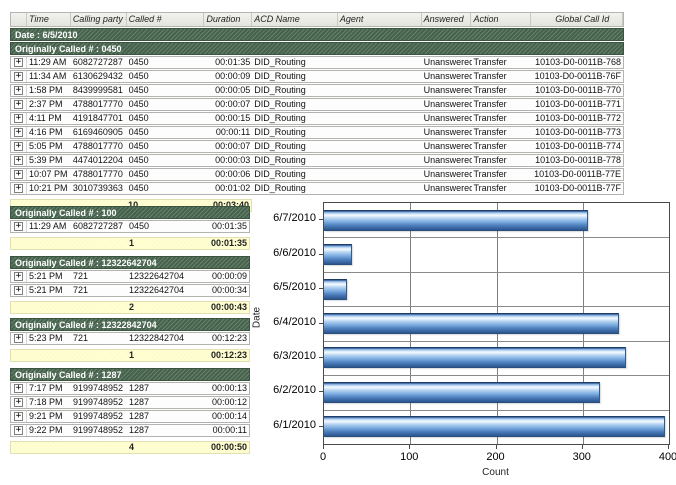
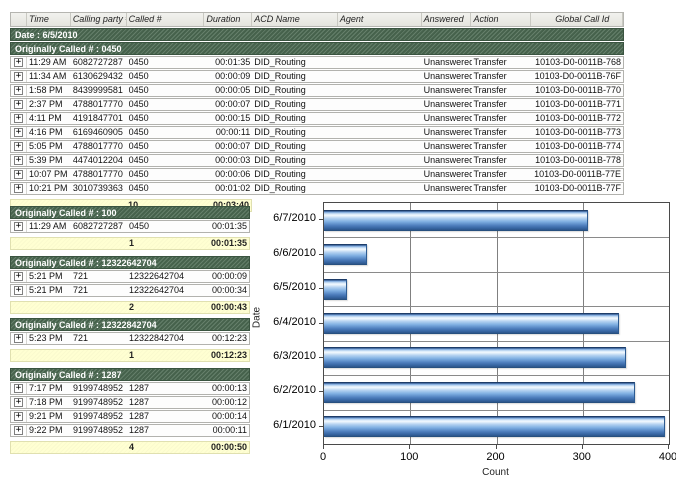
6/6/2010: 30 -> 50
6/2/2010: 320 -> 360
